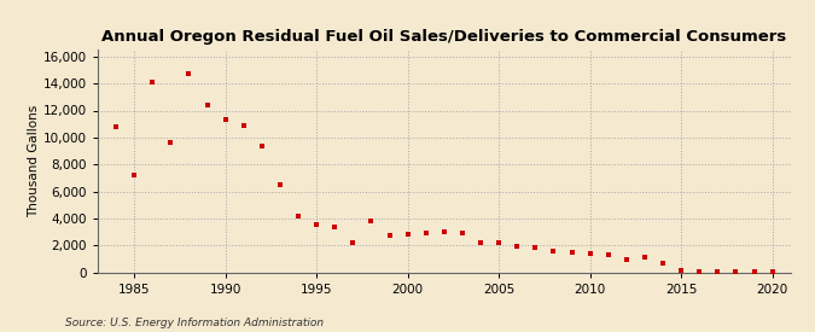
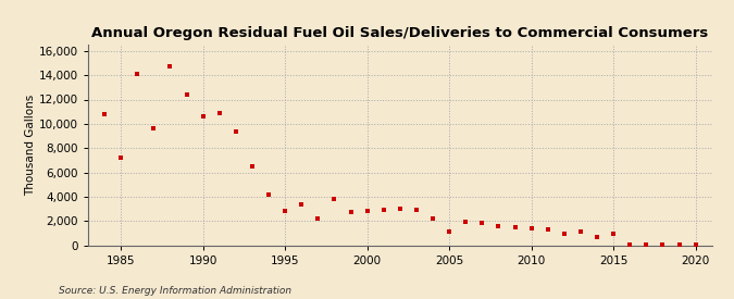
1990: 11,300 -> 10,600
1995: 3,500 -> 2,800
2005: 2,200 -> 1,100
2015: 100 -> 900
